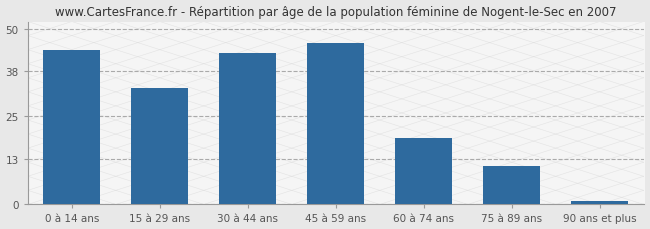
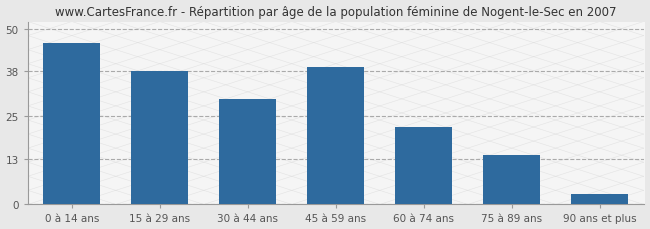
0 à 14 ans: 44 -> 46
15 à 29 ans: 33 -> 38
30 à 44 ans: 43 -> 30
45 à 59 ans: 46 -> 39
60 à 74 ans: 19 -> 22
75 à 89 ans: 11 -> 14
90 ans et plus: 1 -> 3
